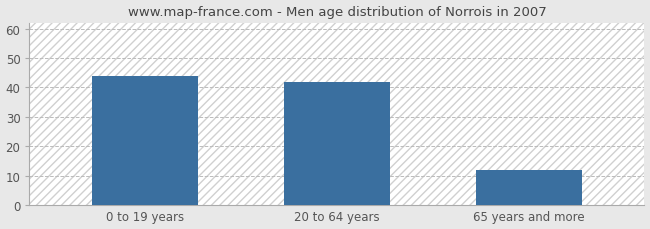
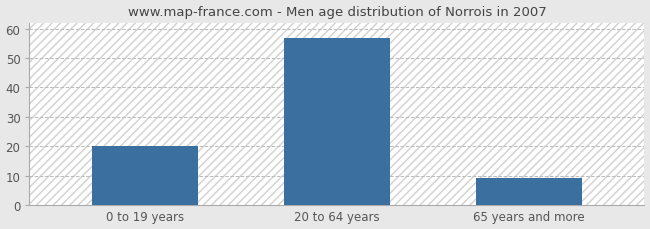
0 to 19 years: 44 -> 20
20 to 64 years: 42 -> 57
65 years and more: 12 -> 9
